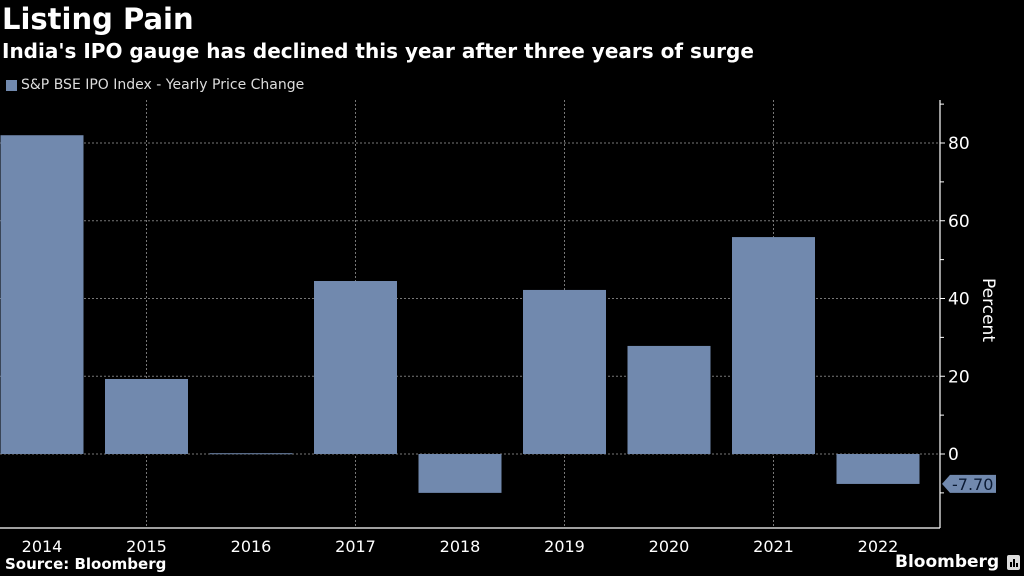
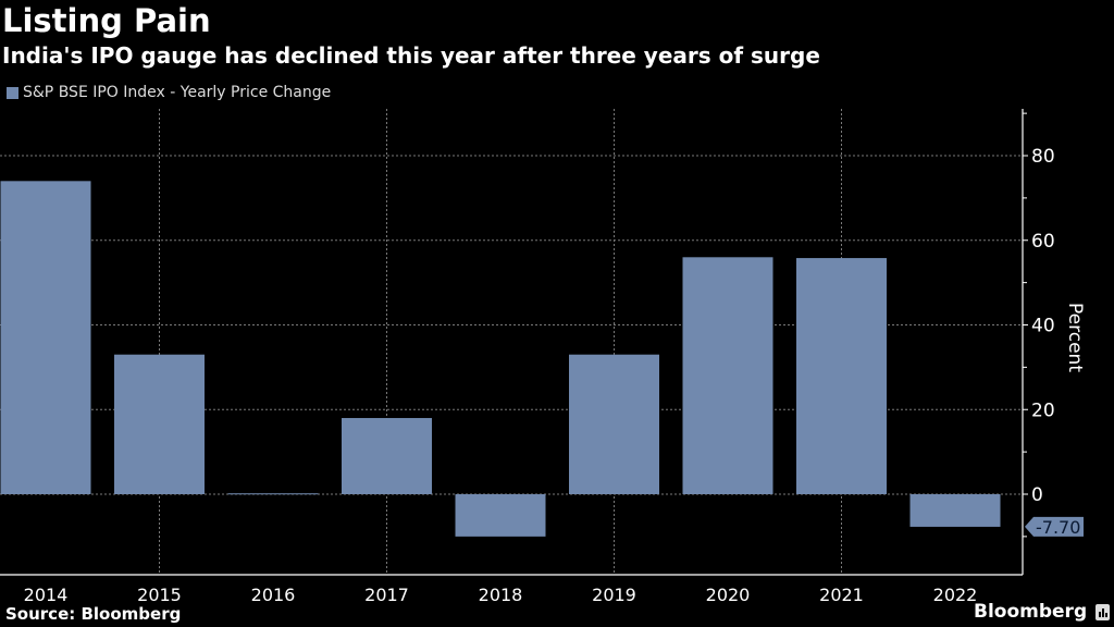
2014: 82 -> 74
2015: 19 -> 33
2017: 44 -> 18
2019: 42 -> 33
2020: 28 -> 56
